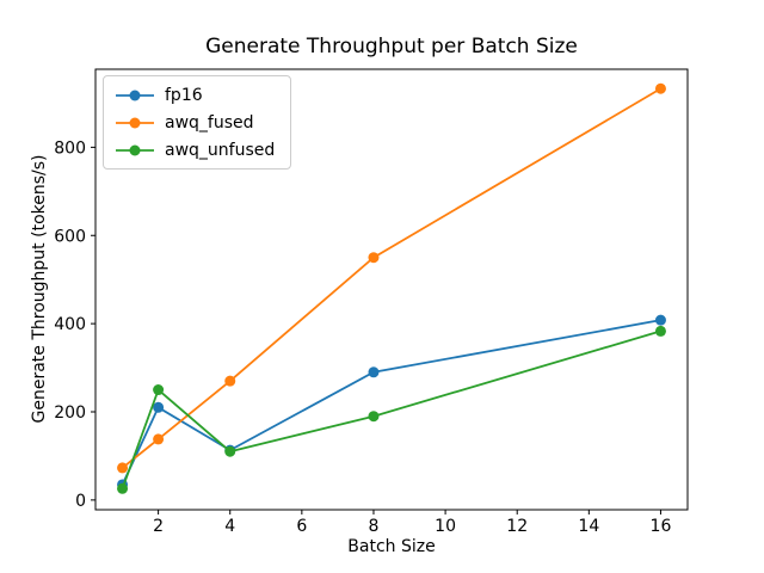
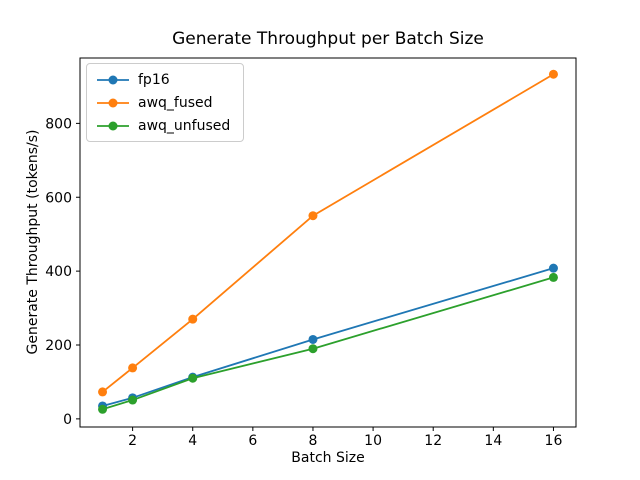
fp16/2: 210 -> 60
awq_unfused/2: 250 -> 50
fp16/8: 290 -> 220
